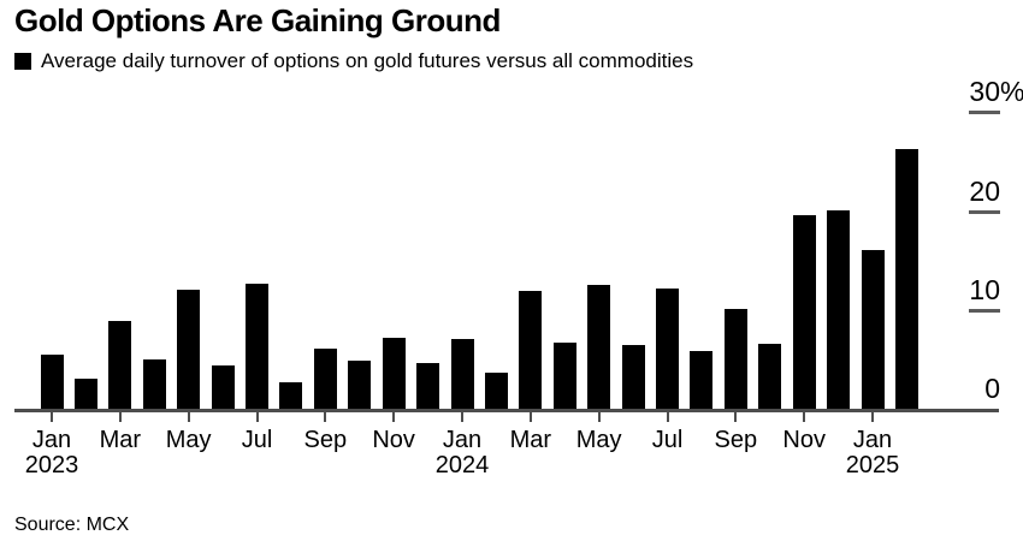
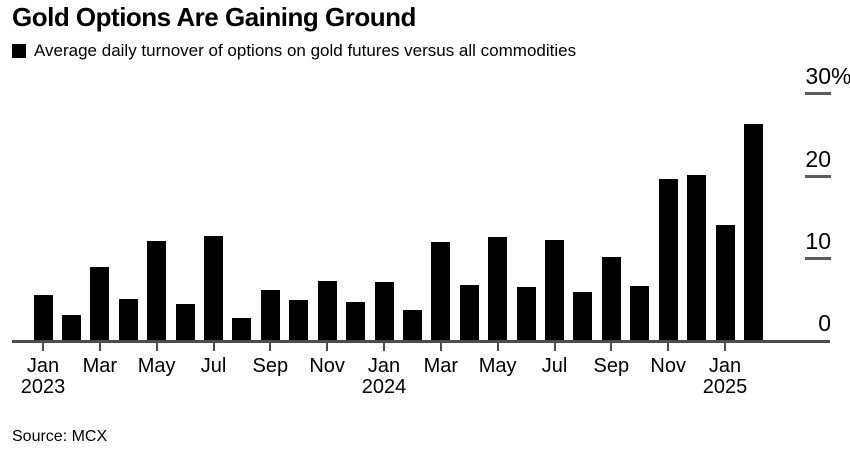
Jan 2025: 16 -> 14
